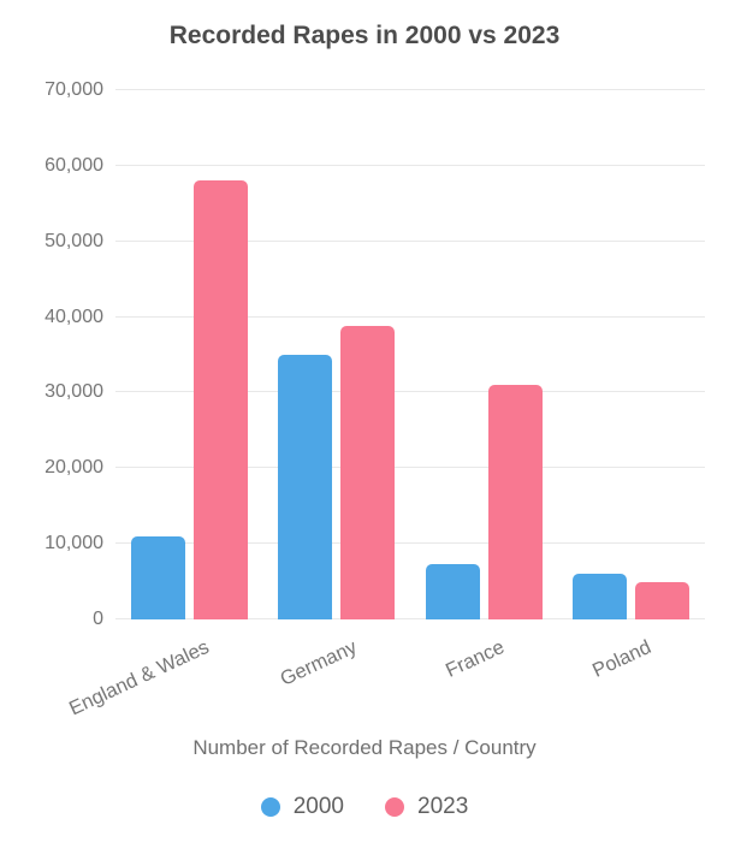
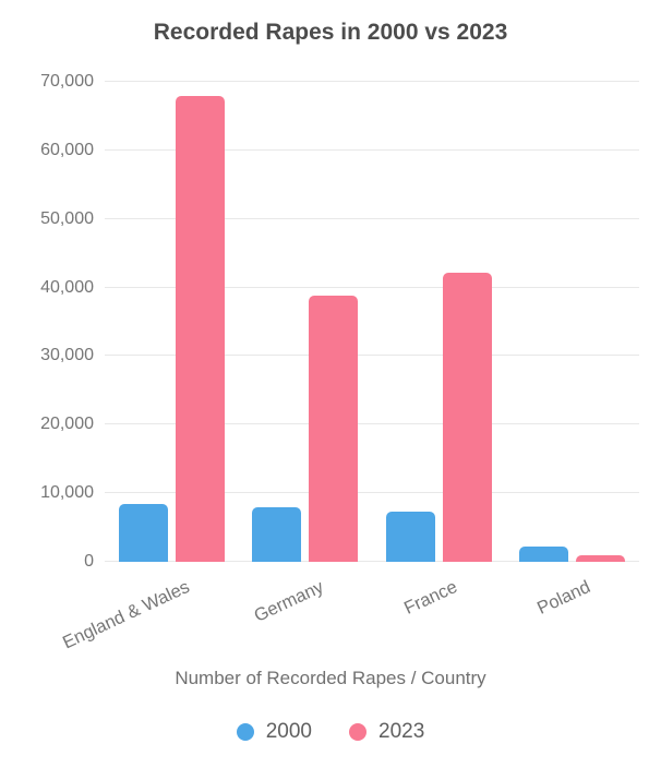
2000/England & Wales: 11000 -> 8000
2023/England & Wales: 58000 -> 68000
2000/Germany: 35000 -> 8000
2023/France: 31000 -> 42000
2000/Poland: 6000 -> 2000
2023/Poland: 5000 -> 1000
